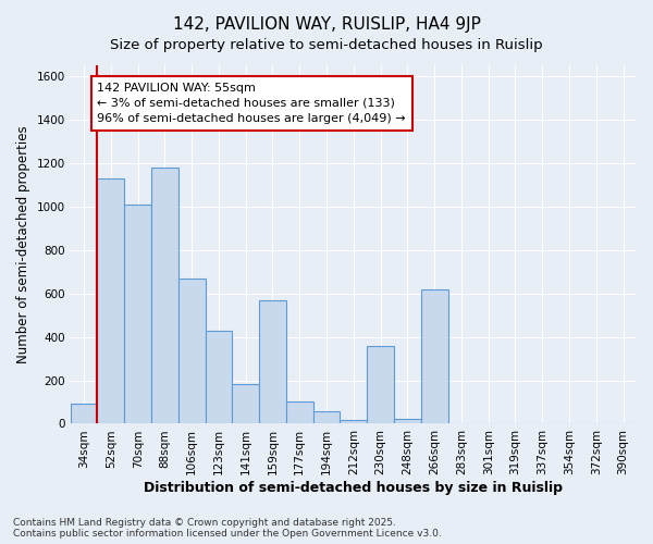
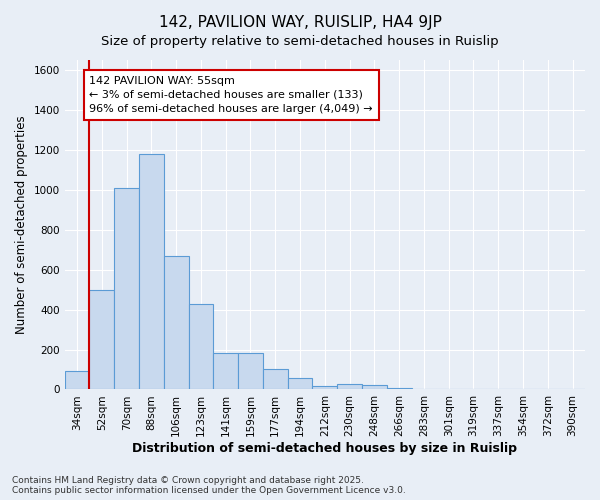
52sqm: 1130 -> 500
159sqm: 570 -> 180
230sqm: 360 -> 20
266sqm: 620 -> 0
